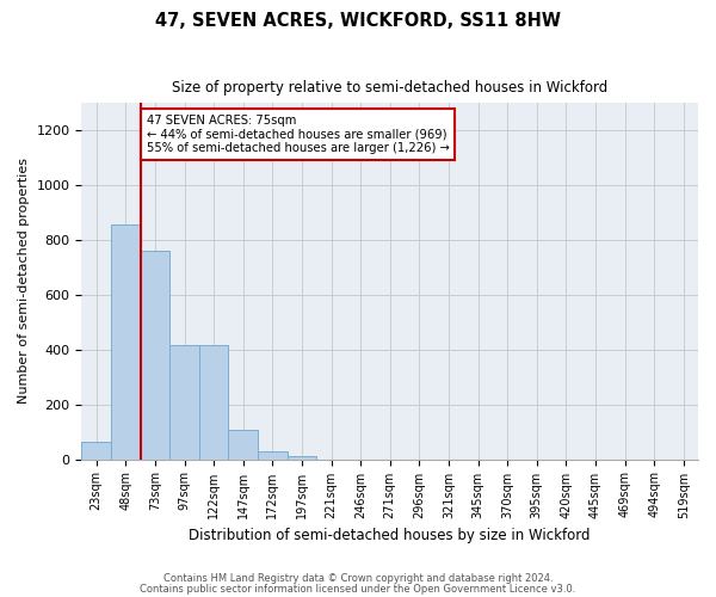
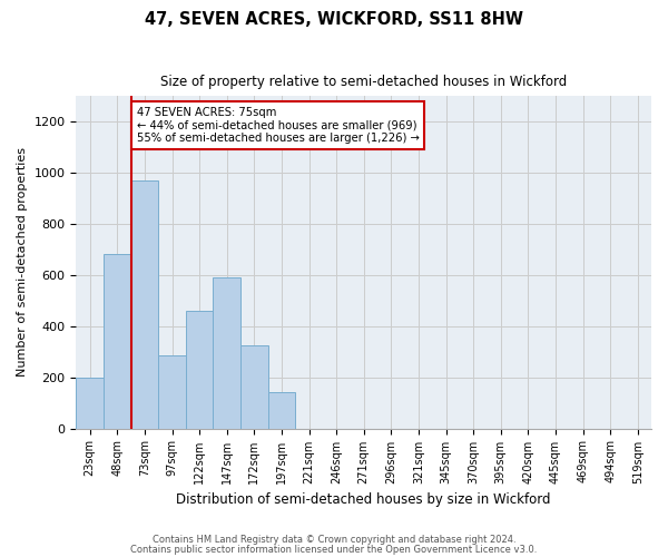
23sqm: 65 -> 200
48sqm: 855 -> 680
73sqm: 760 -> 970
97sqm: 415 -> 285
122sqm: 415 -> 460
147sqm: 105 -> 590
172sqm: 28 -> 325
197sqm: 12 -> 140
